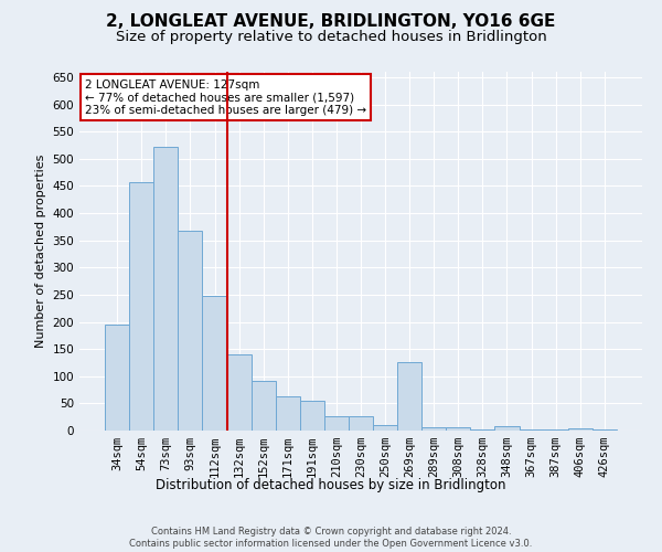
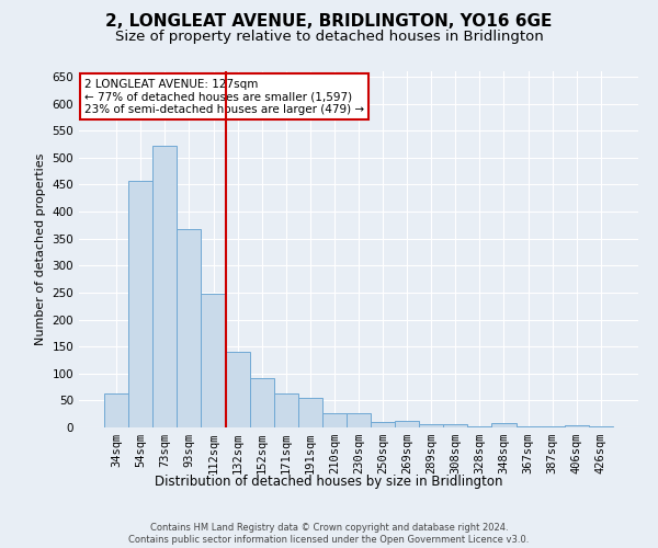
34sqm: 195 -> 62
269sqm: 125 -> 12
